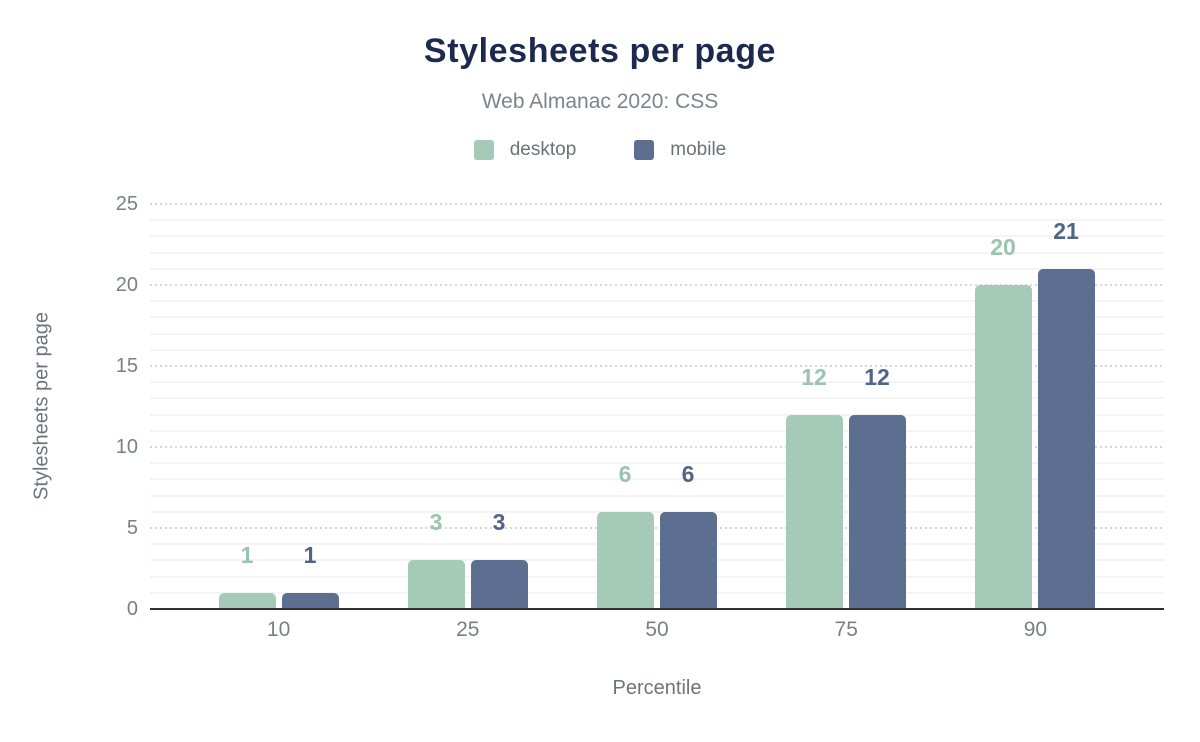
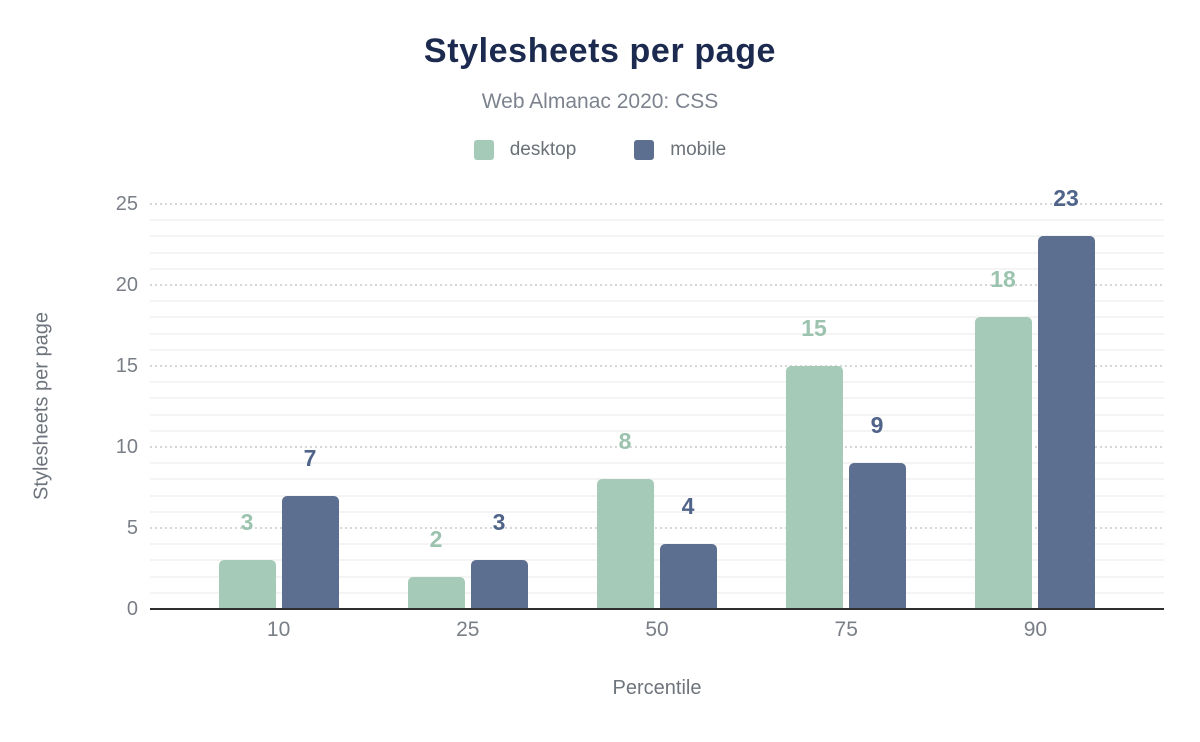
desktop/10: 1 -> 3
mobile/10: 1 -> 7
desktop/25: 3 -> 2
desktop/50: 6 -> 8
mobile/50: 6 -> 4
desktop/75: 12 -> 15
mobile/75: 12 -> 9
desktop/90: 20 -> 18
mobile/90: 21 -> 23
